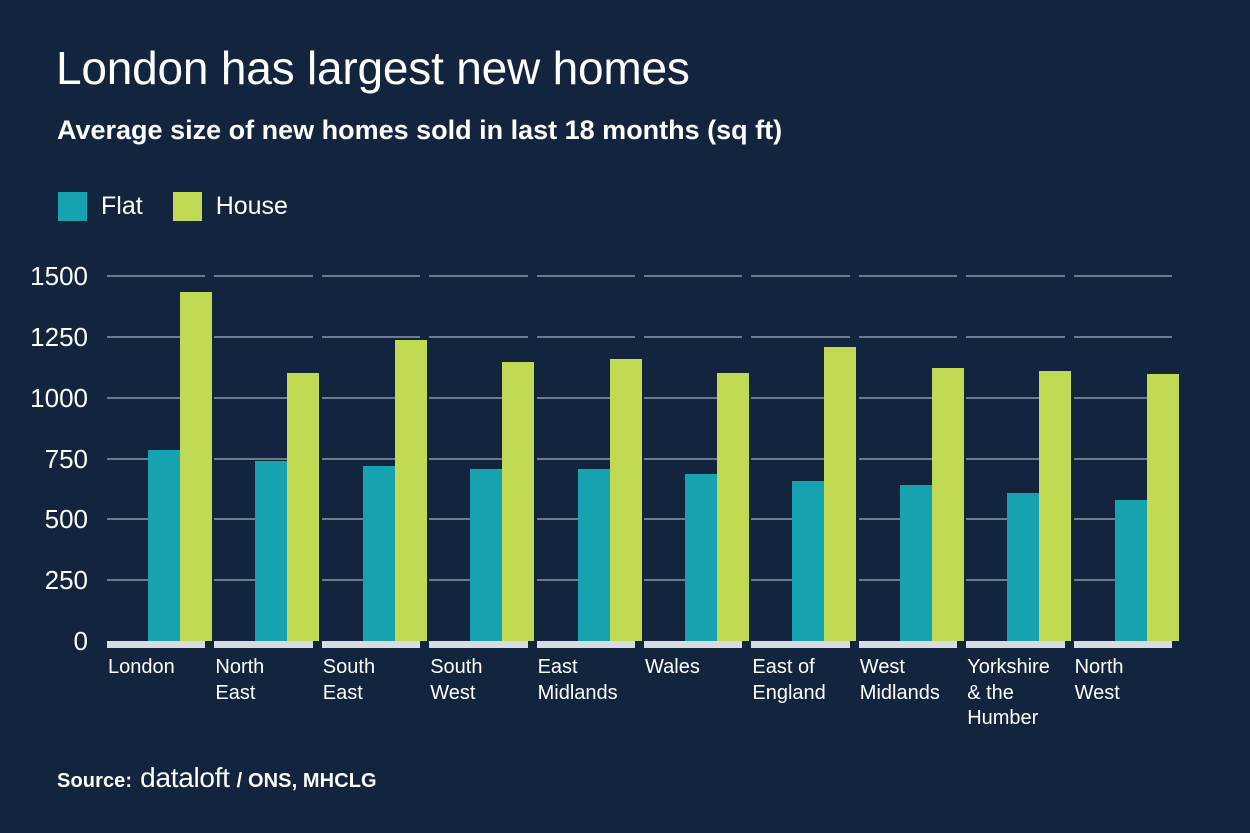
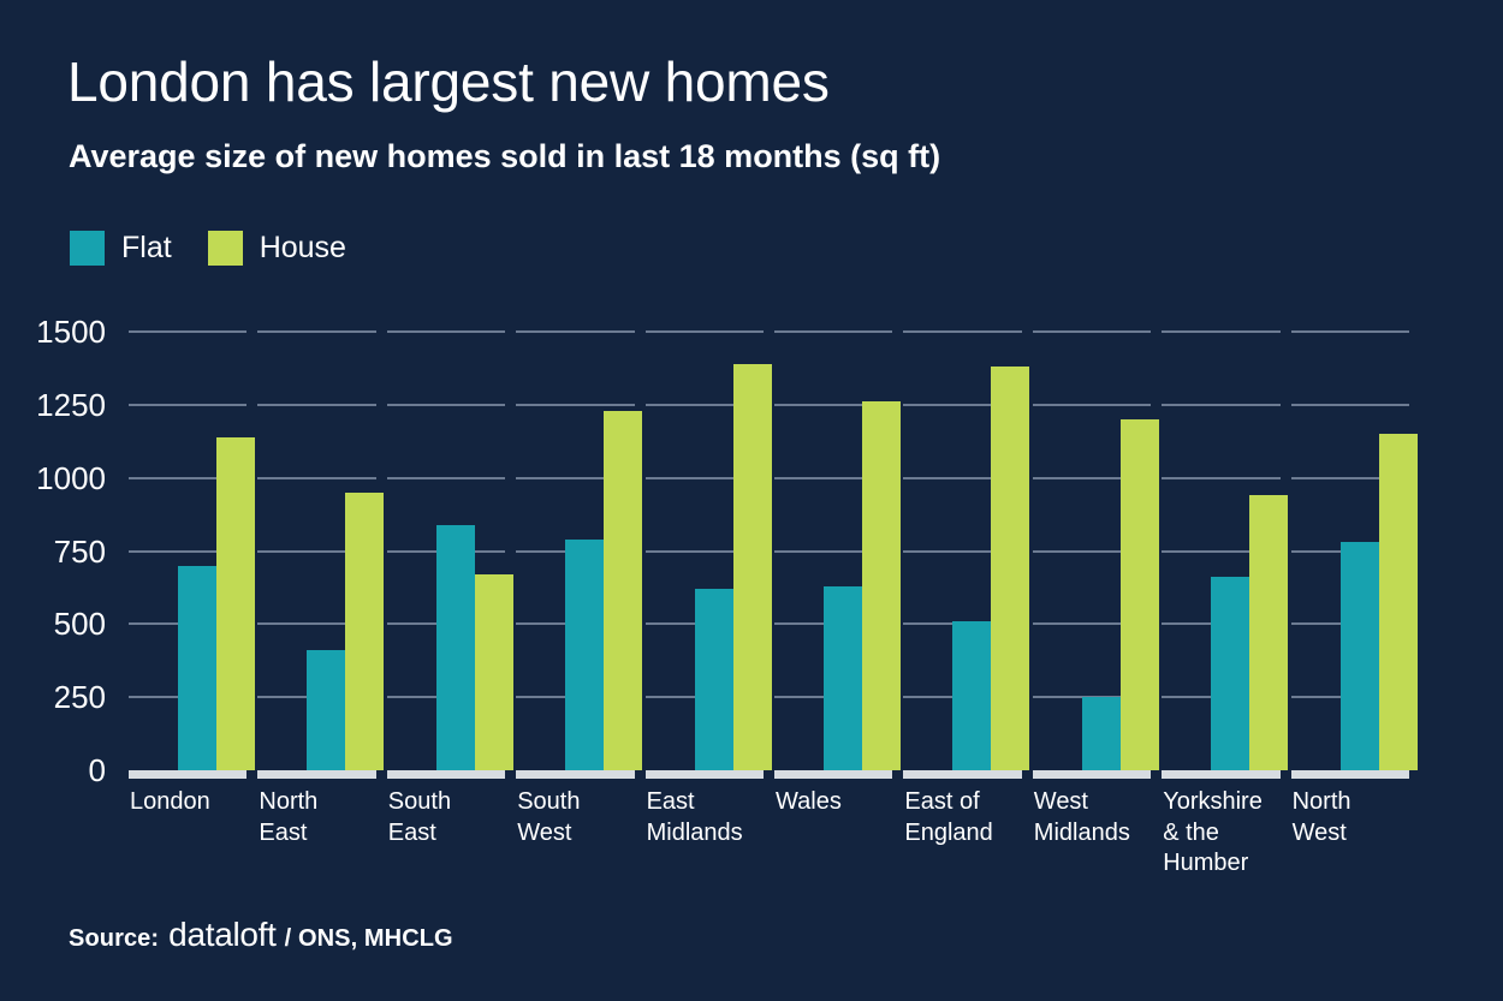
Flat/London: 780 -> 700
House/London: 1440 -> 1140
Flat/North East: 740 -> 410
House/North East: 1100 -> 950
Flat/South East: 720 -> 840
House/South East: 1240 -> 670
Flat/South West: 710 -> 790
House/South West: 1150 -> 1230
Flat/East Midlands: 710 -> 620
House/East Midlands: 1160 -> 1390
Flat/Wales: 690 -> 630
House/Wales: 1100 -> 1260
Flat/East of England: 660 -> 510
House/East of England: 1210 -> 1380
Flat/West Midlands: 640 -> 250
House/West Midlands: 1120 -> 1200
Flat/Yorkshire & the Humber: 610 -> 660
House/Yorkshire & the Humber: 1110 -> 940
Flat/North West: 580 -> 780
House/North West: 1100 -> 1150
